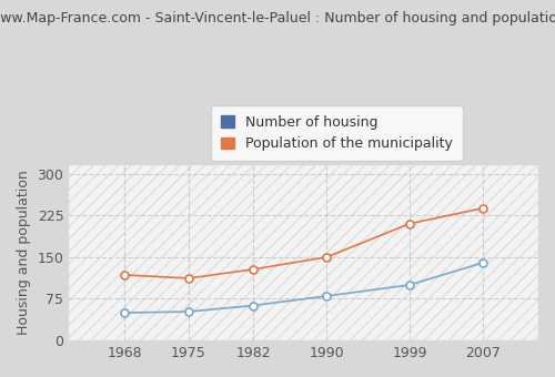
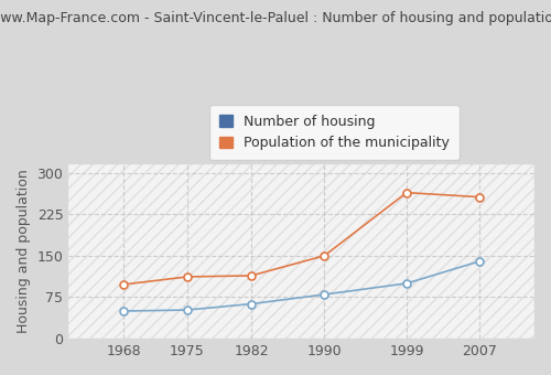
Population of the municipality/1968: 118 -> 98
Population of the municipality/1982: 128 -> 114
Population of the municipality/1999: 210 -> 264
Population of the municipality/2007: 238 -> 256
